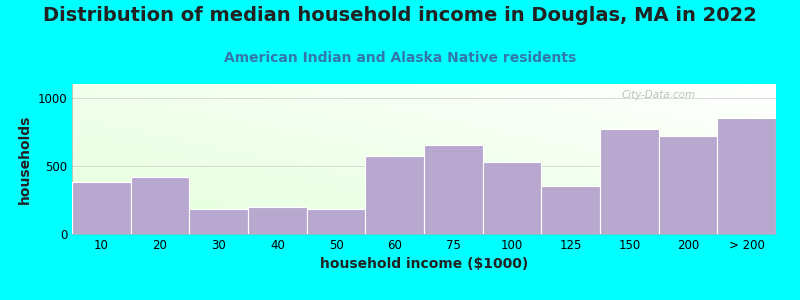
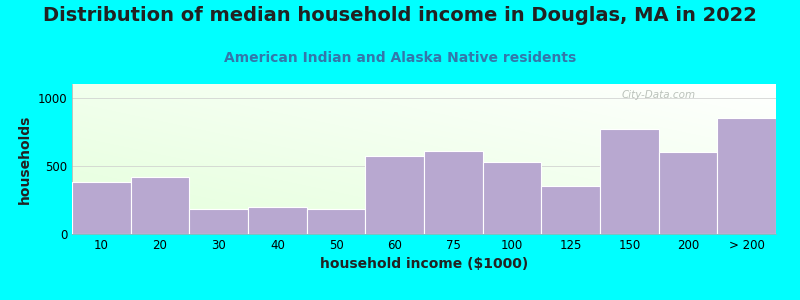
75: 650 -> 610
200: 720 -> 600
